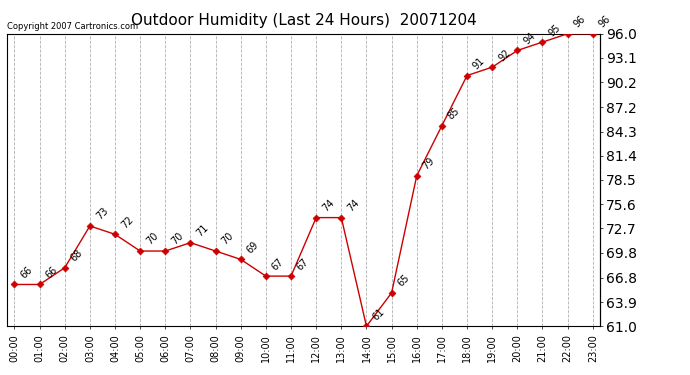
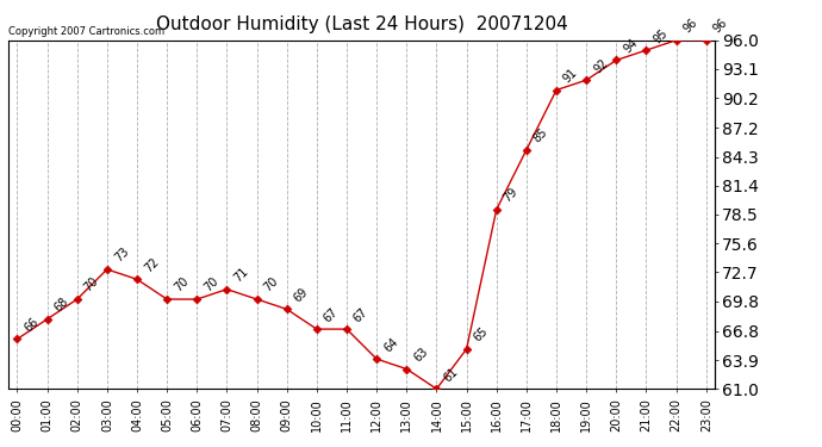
01:00: 66 -> 68
02:00: 68 -> 70
12:00: 74 -> 64
13:00: 74 -> 63
